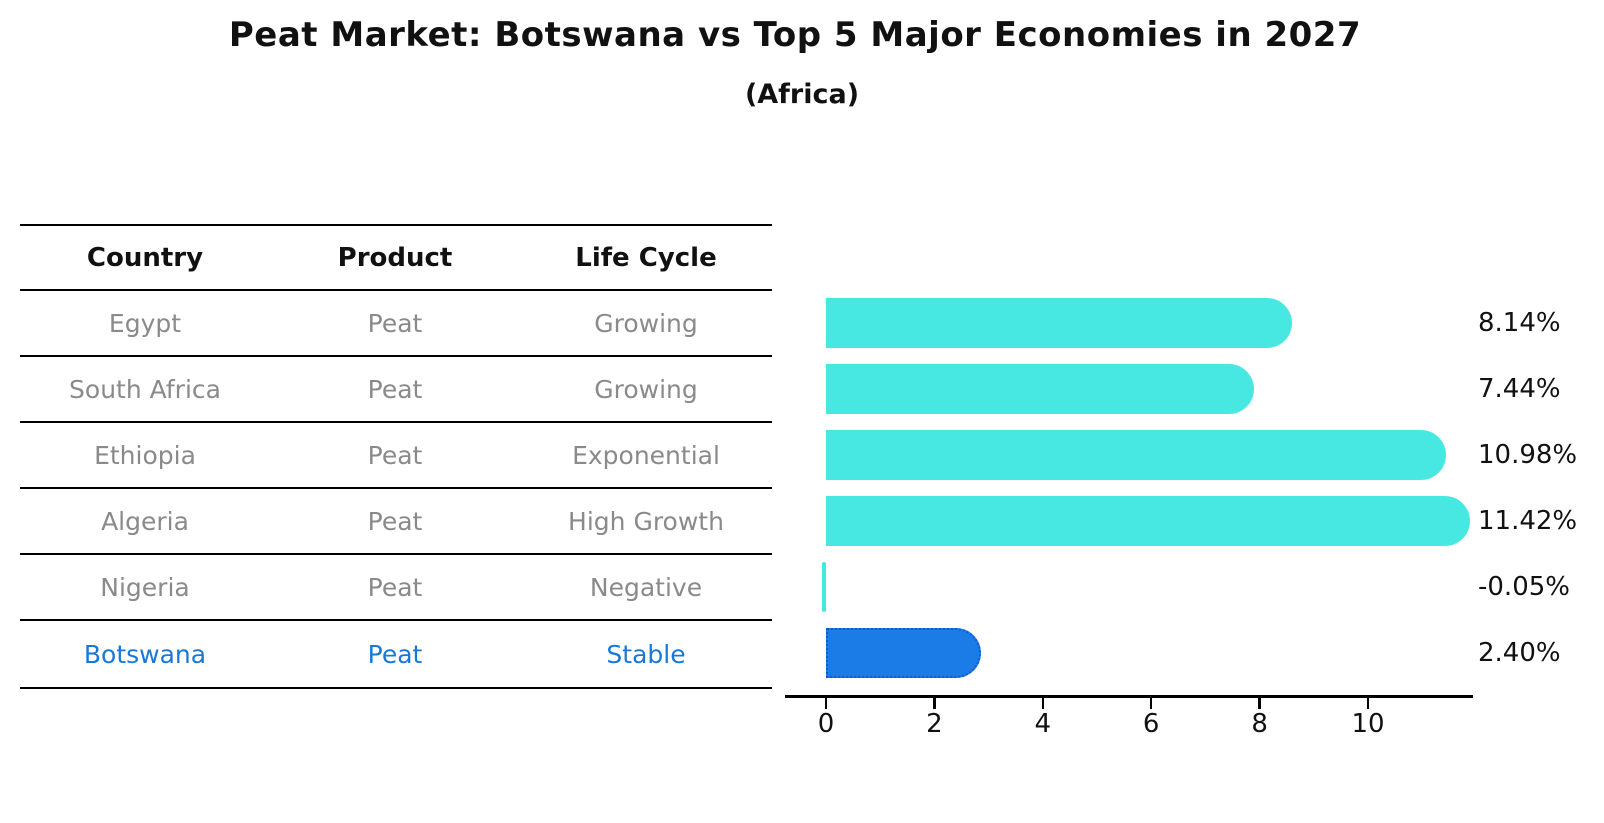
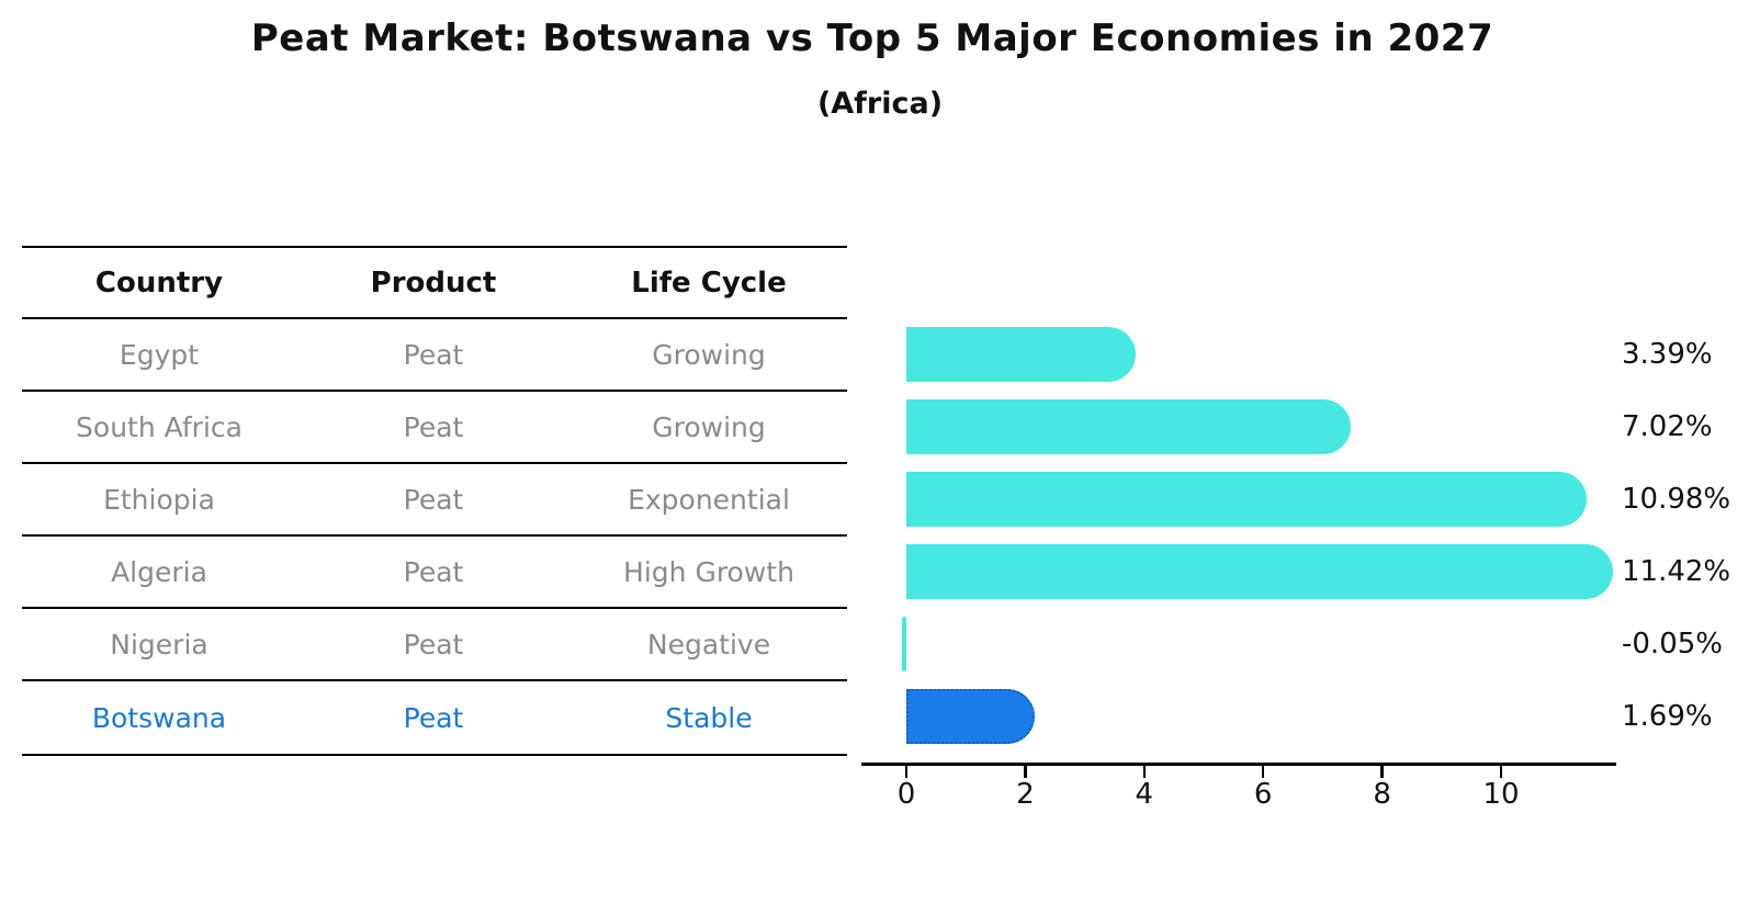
Egypt: 8.14% -> 3.39%
South Africa: 7.44% -> 7.02%
Botswana: 2.40% -> 1.69%
